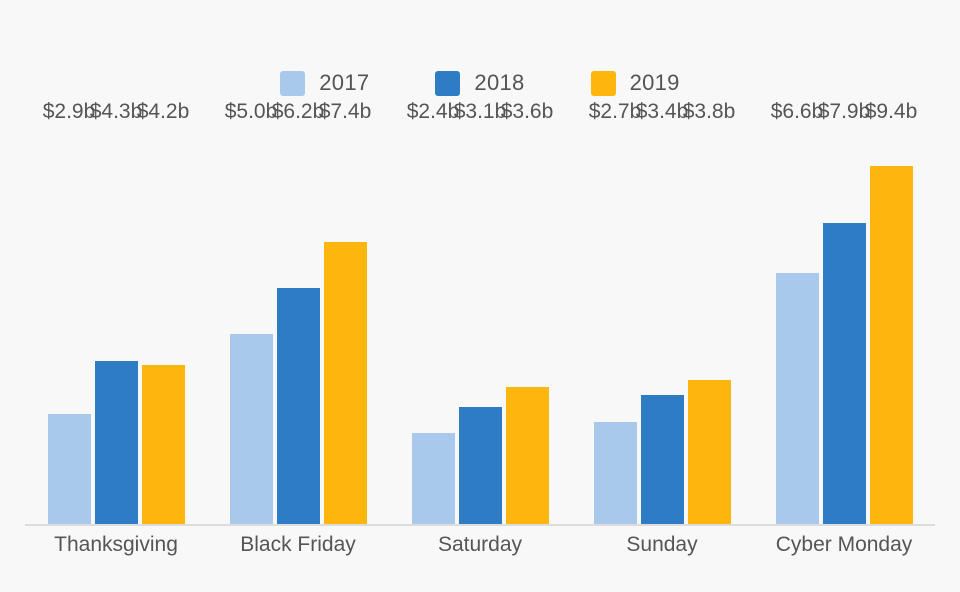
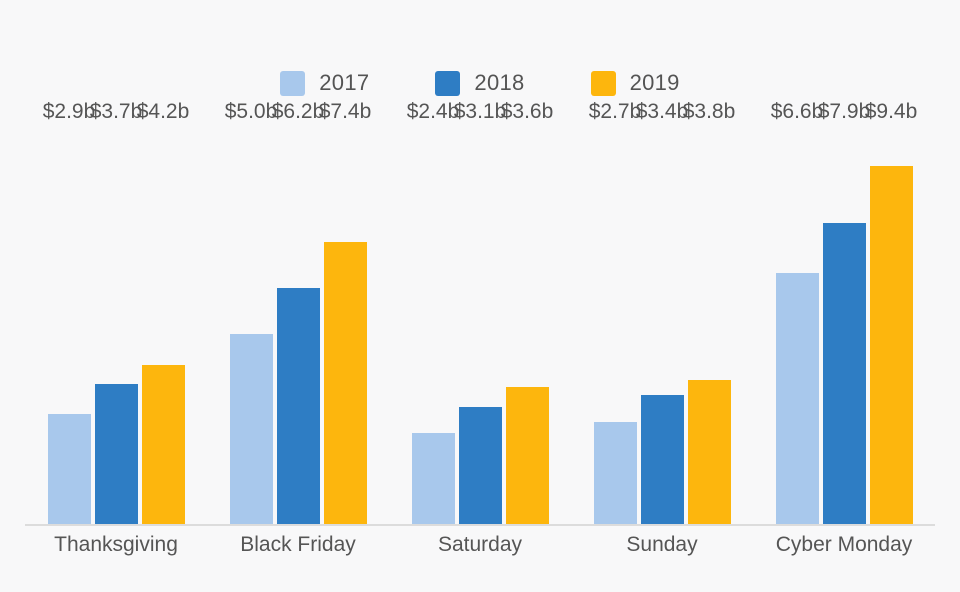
2018/Thanksgiving: $4.3b -> $3.7b
